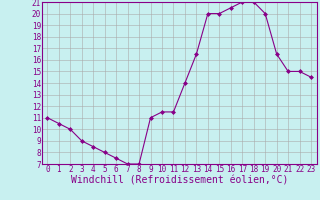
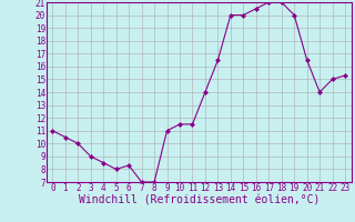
6: 7.5 -> 8.3
21: 15.0 -> 14.0
23: 14.5 -> 15.3
